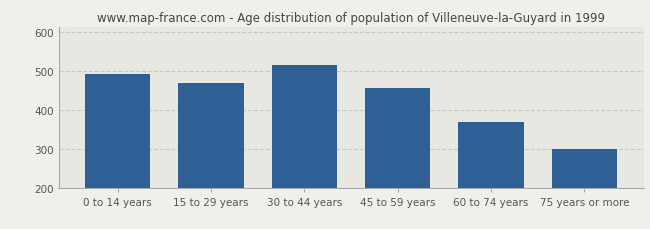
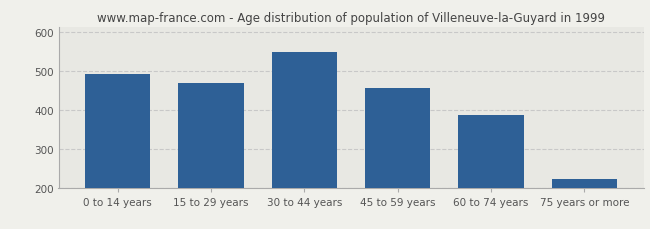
30 to 44 years: 515 -> 549
60 to 74 years: 370 -> 388
75 years or more: 300 -> 221
